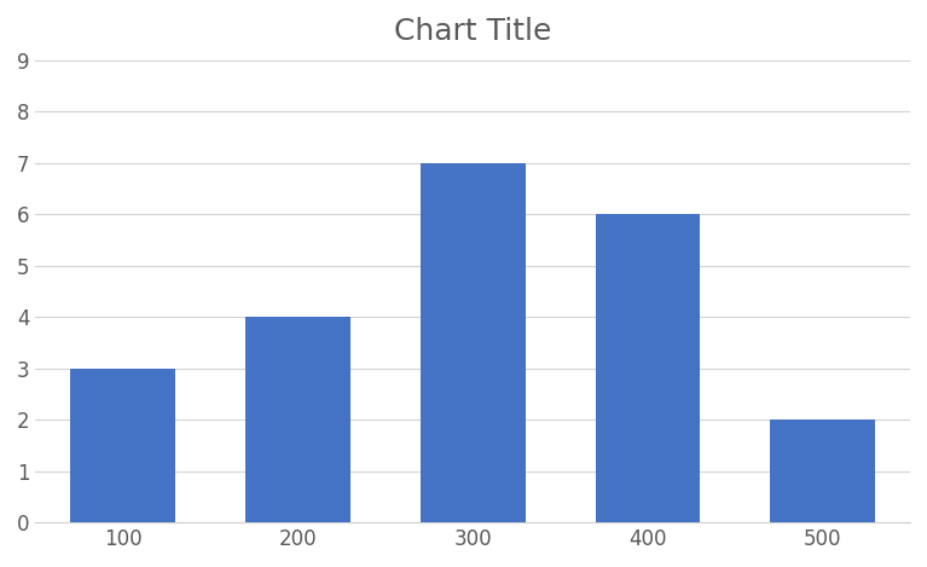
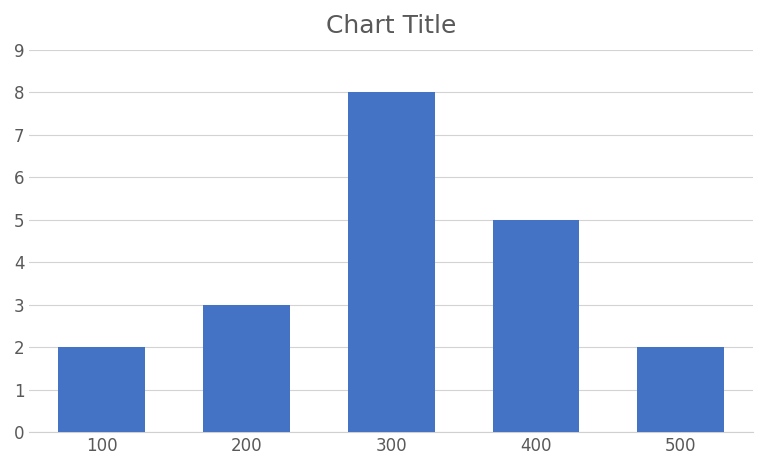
100: 3 -> 2
200: 4 -> 3
300: 7 -> 8
400: 6 -> 5
